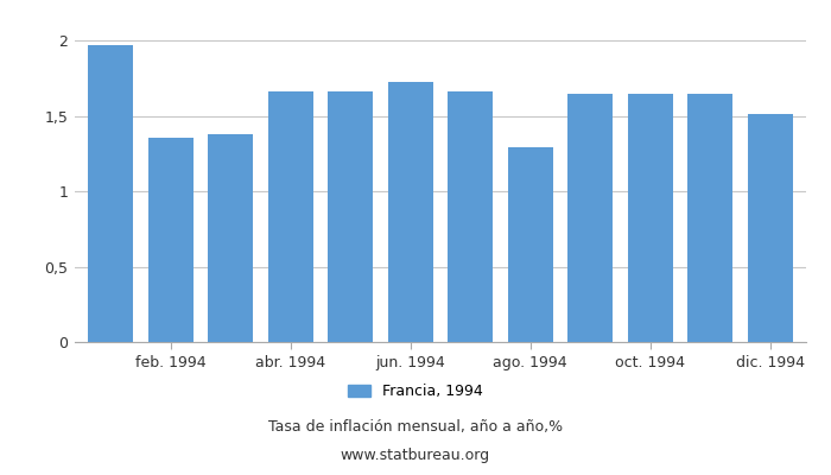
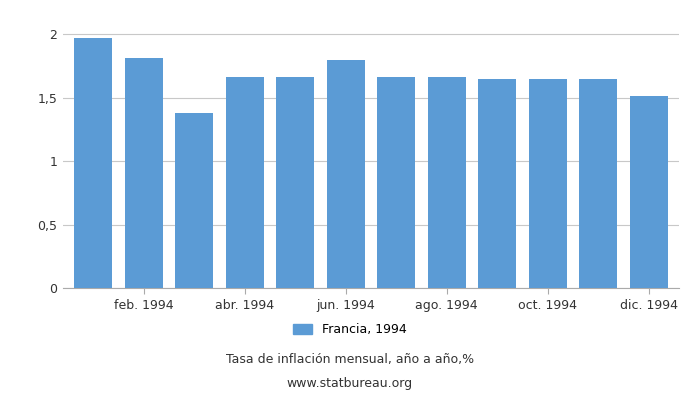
feb. 1994: 1,36 -> 1,81
jun. 1994: 1,73 -> 1,80
ago. 1994: 1,29 -> 1,66
